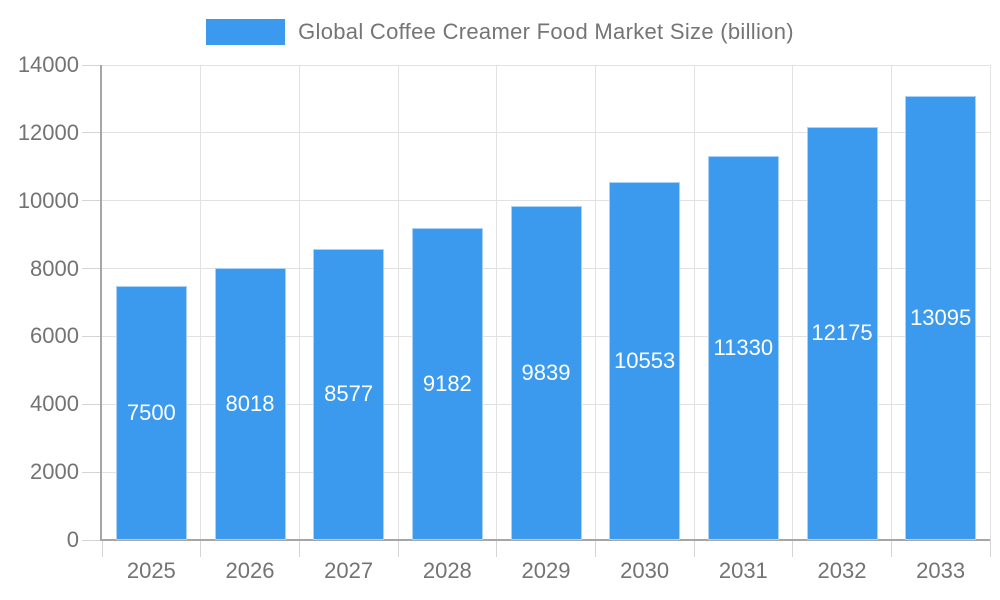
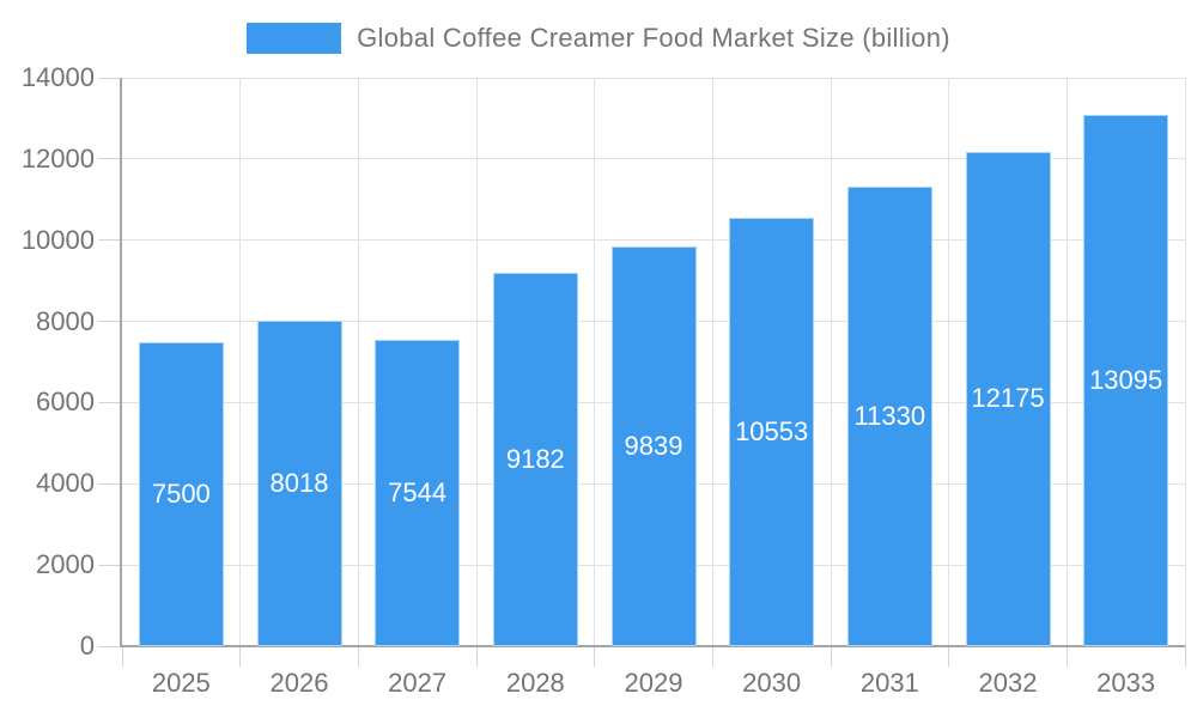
2027: 8577 -> 7544
